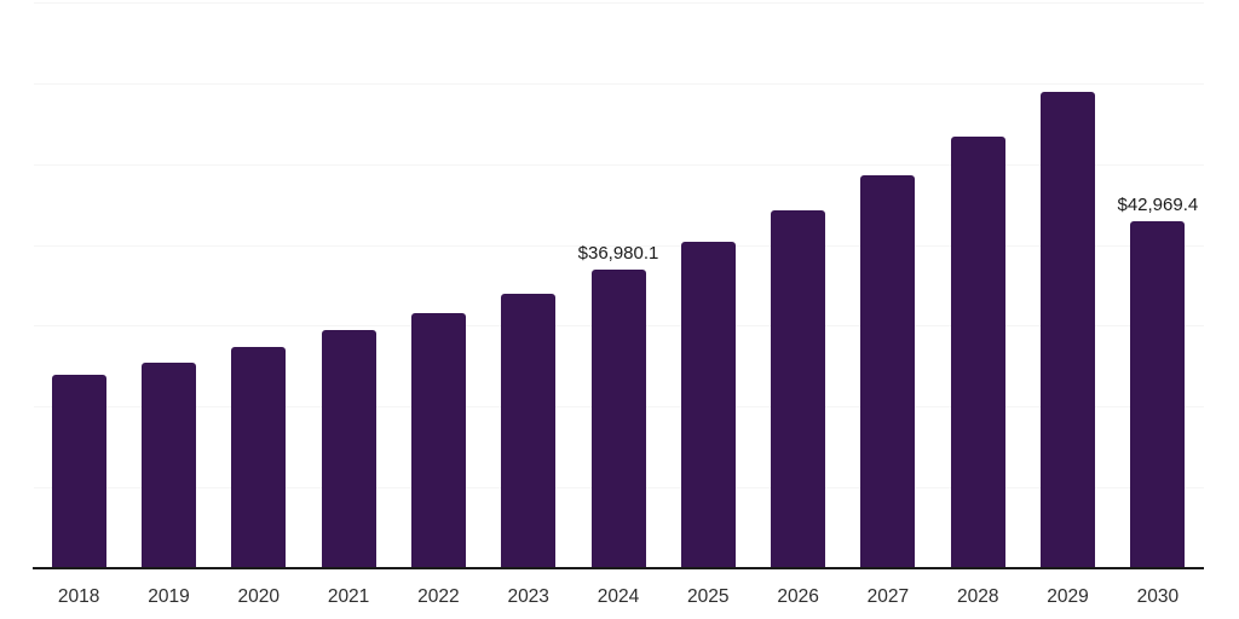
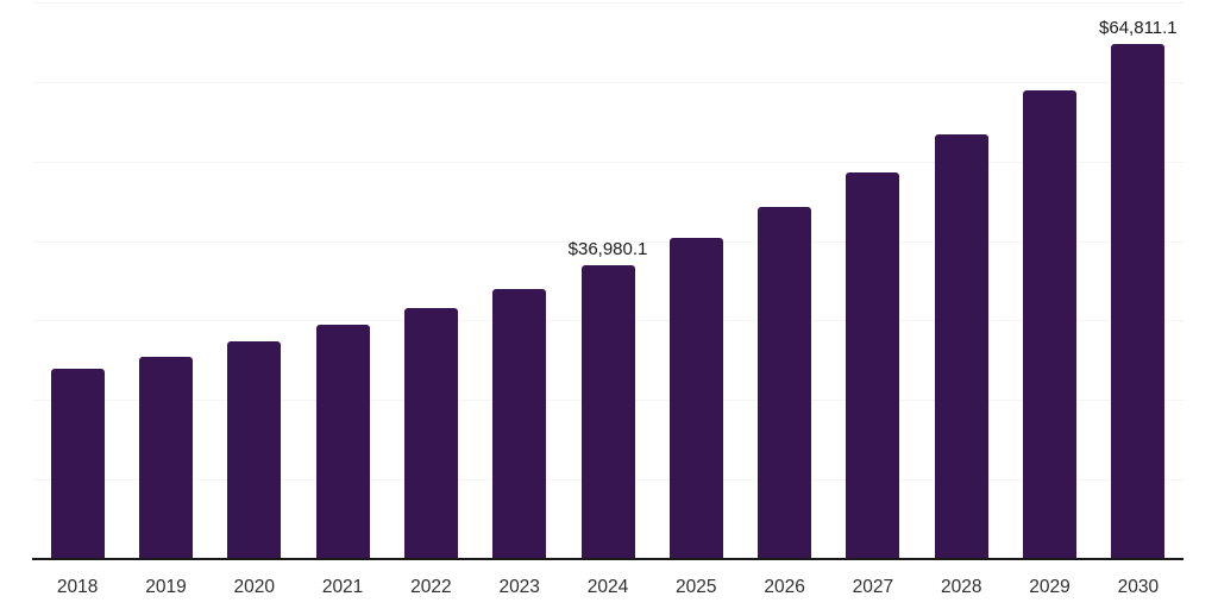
2030: $42,969.4 -> $64,811.1
